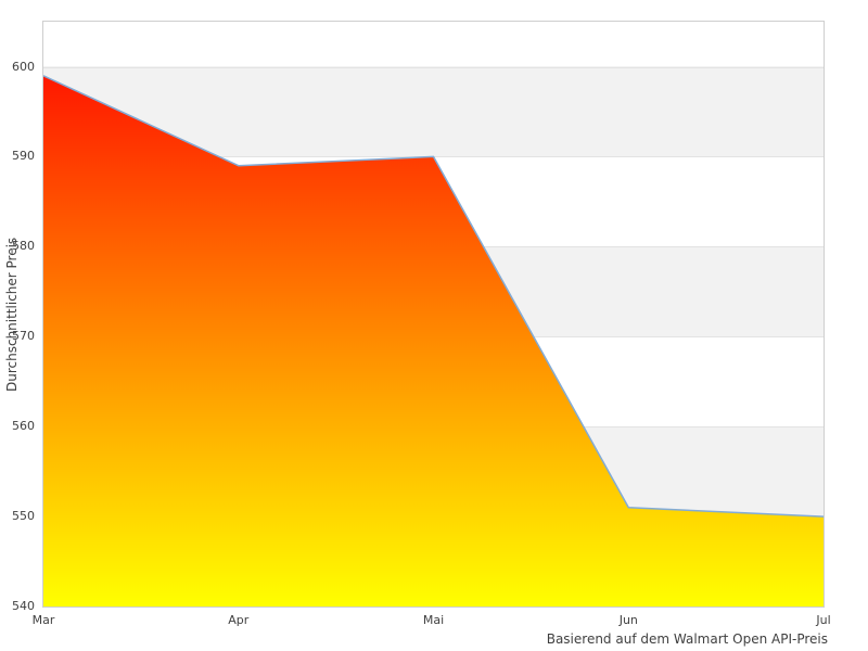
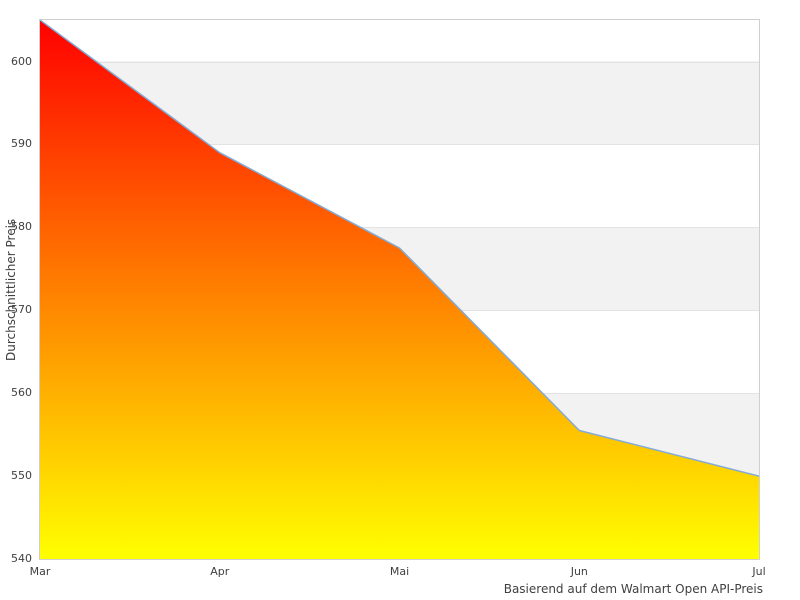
Mar: 599 -> 605
Mai: 590 -> 578
Jun: 551 -> 556
